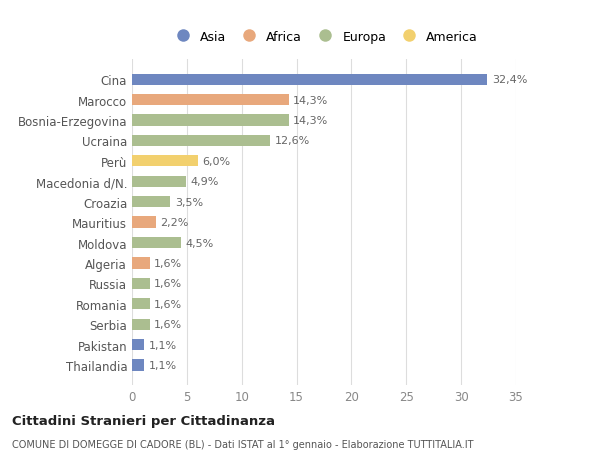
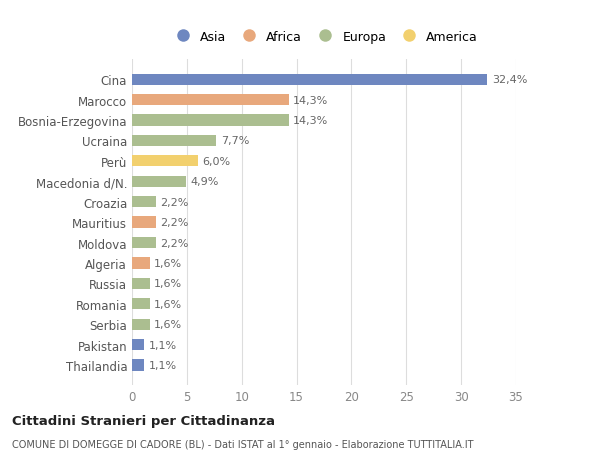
Ucraina: 12,6% -> 7,7%
Croazia: 3,5% -> 2,2%
Moldova: 4,5% -> 2,2%
